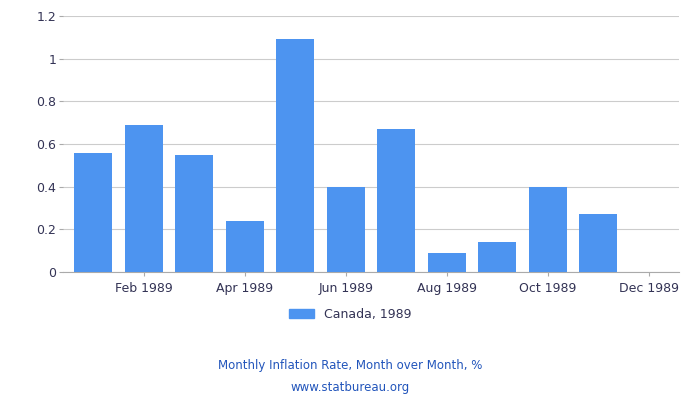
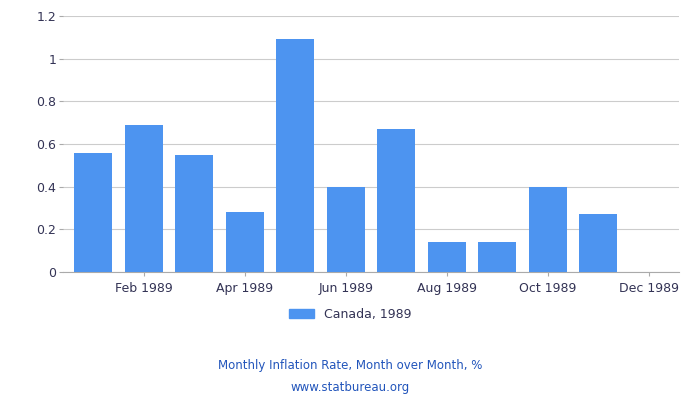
Apr 1989: 0.24 -> 0.28
Aug 1989: 0.09 -> 0.14
